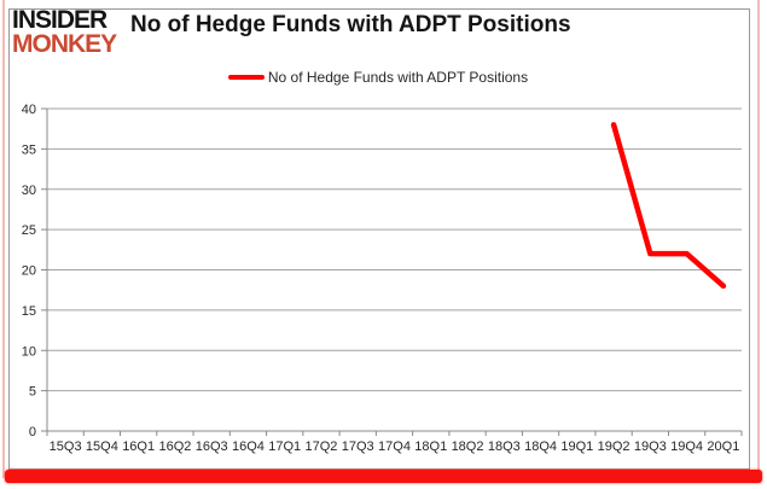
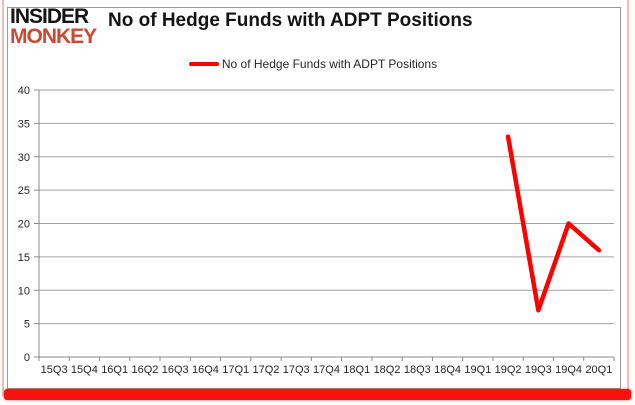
19Q2: 38 -> 33
19Q3: 22 -> 7
19Q4: 22 -> 20
20Q1: 18 -> 16
